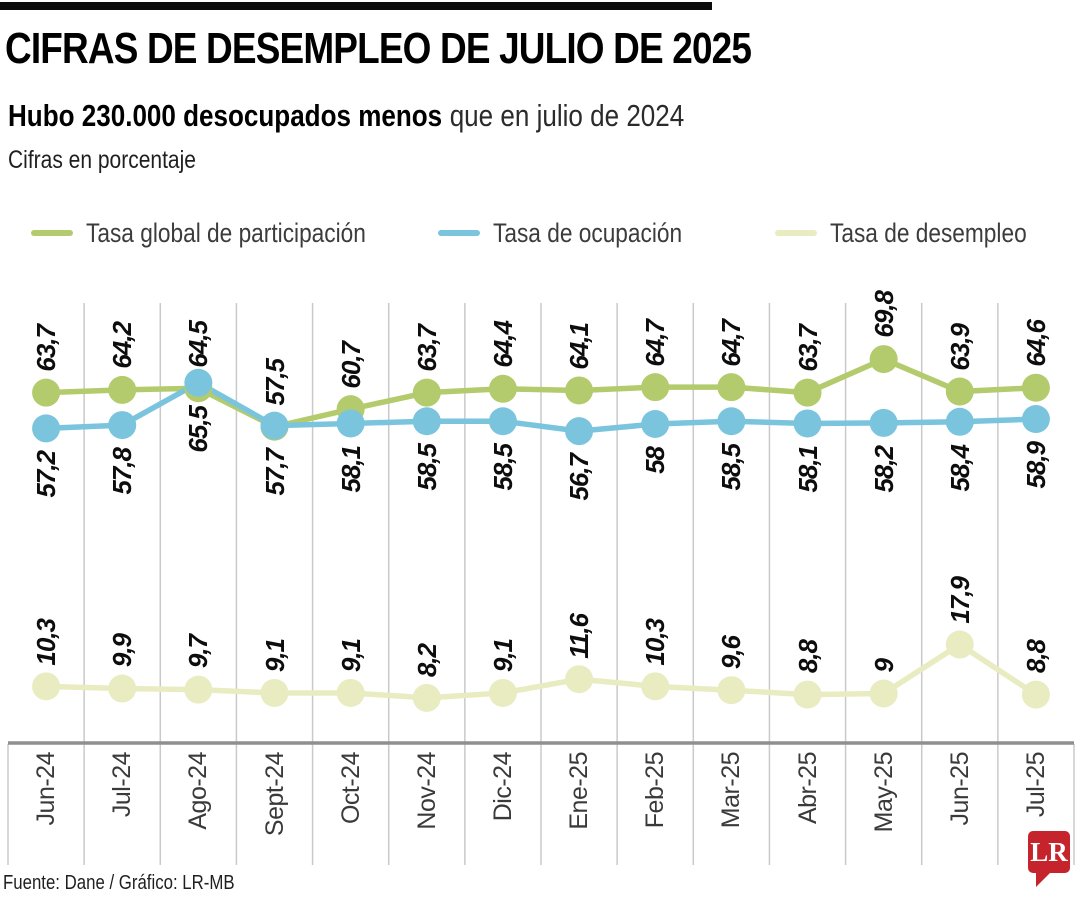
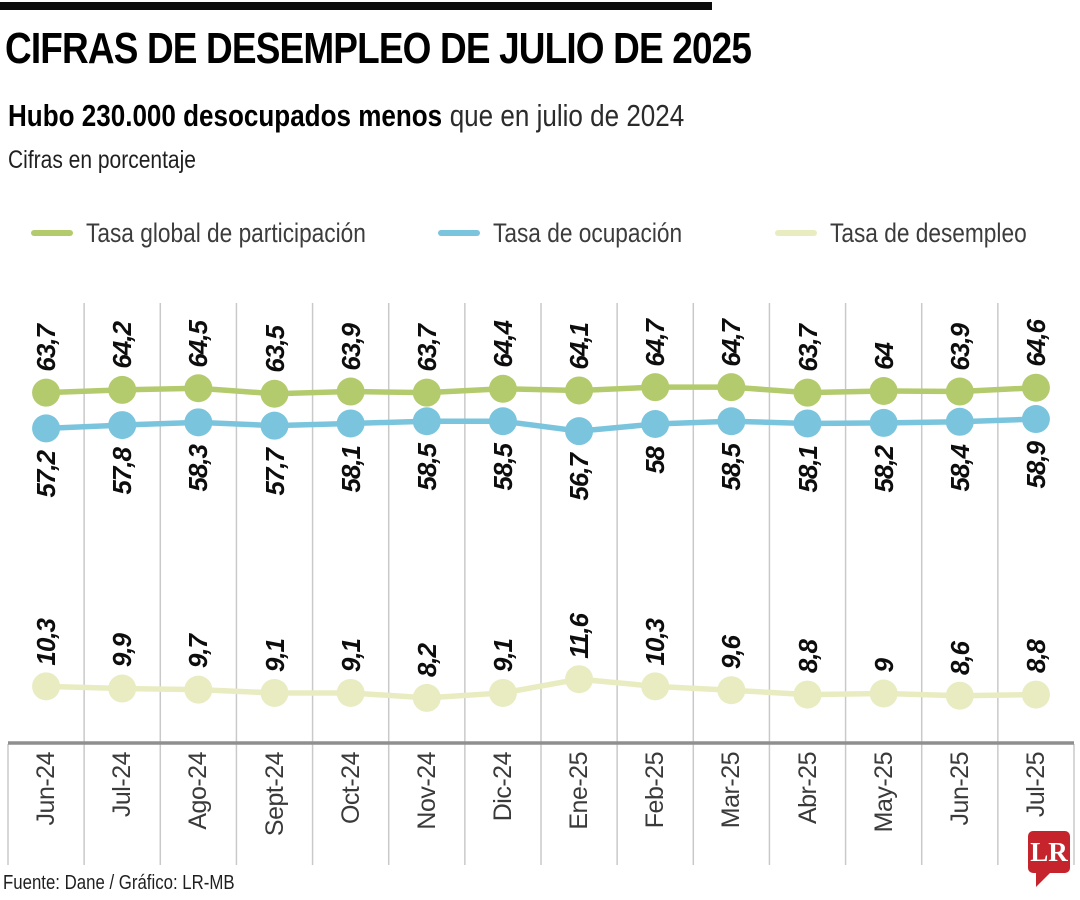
Tasa de ocupación/Ago-24: 65,5 -> 58,3
Tasa global de participación/Sept-24: 57,5 -> 63,5
Tasa global de participación/Oct-24: 60,7 -> 63,9
Tasa global de participación/May-25: 69,8 -> 64
Tasa de desempleo/Jun-25: 17,9 -> 8,6
